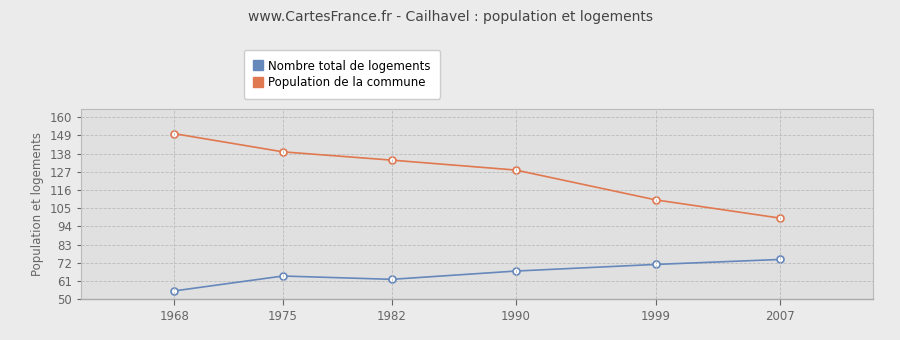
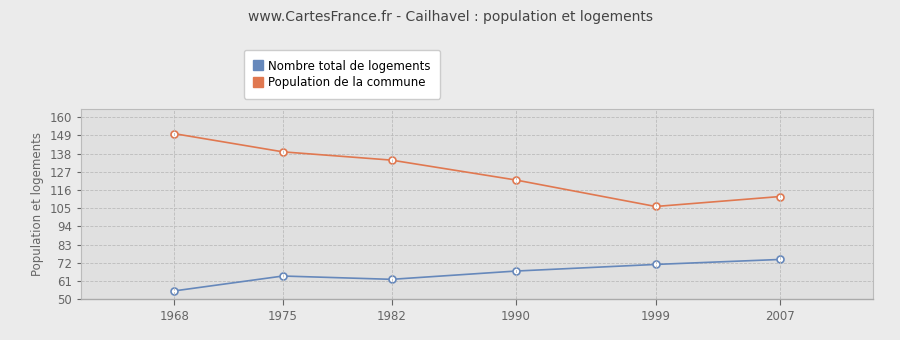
Population de la commune/1990: 128 -> 122
Population de la commune/1999: 110 -> 106
Population de la commune/2007: 99 -> 112
